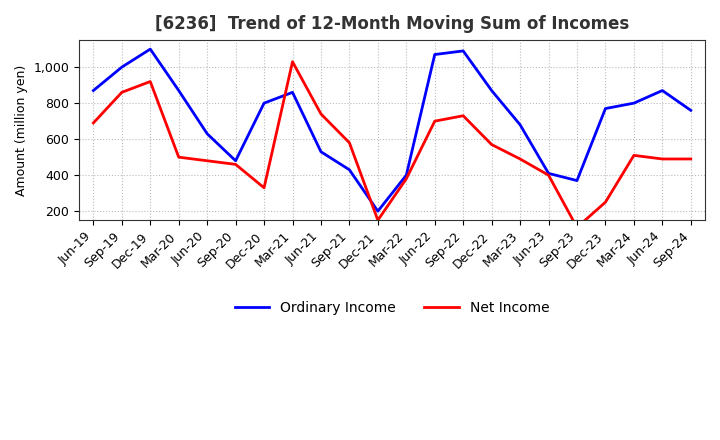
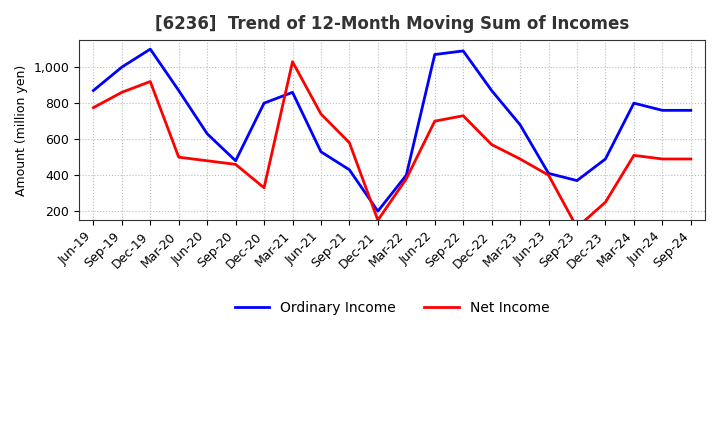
Net Income/Jun-19: 690 -> 780
Ordinary Income/Dec-23: 770 -> 490
Ordinary Income/Jun-24: 870 -> 760
